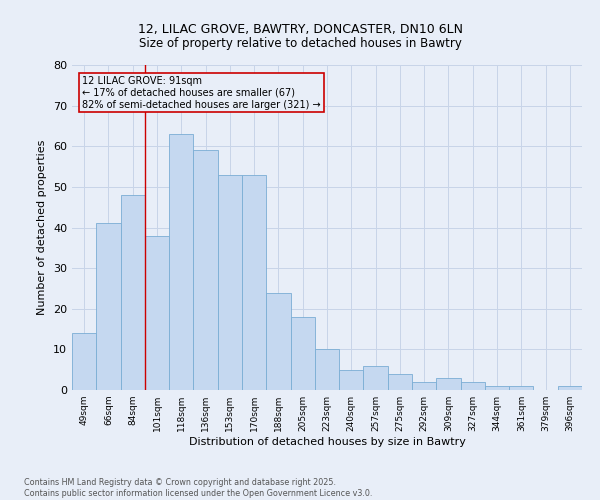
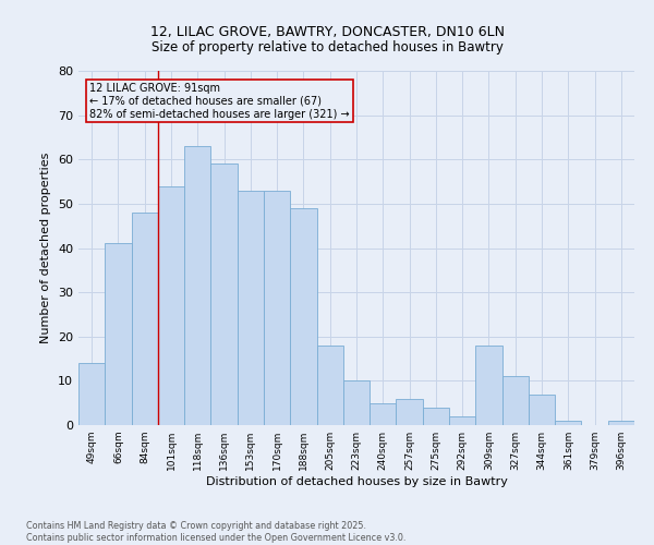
101sqm: 38 -> 54
188sqm: 24 -> 49
309sqm: 3 -> 18
327sqm: 2 -> 11
344sqm: 1 -> 7
